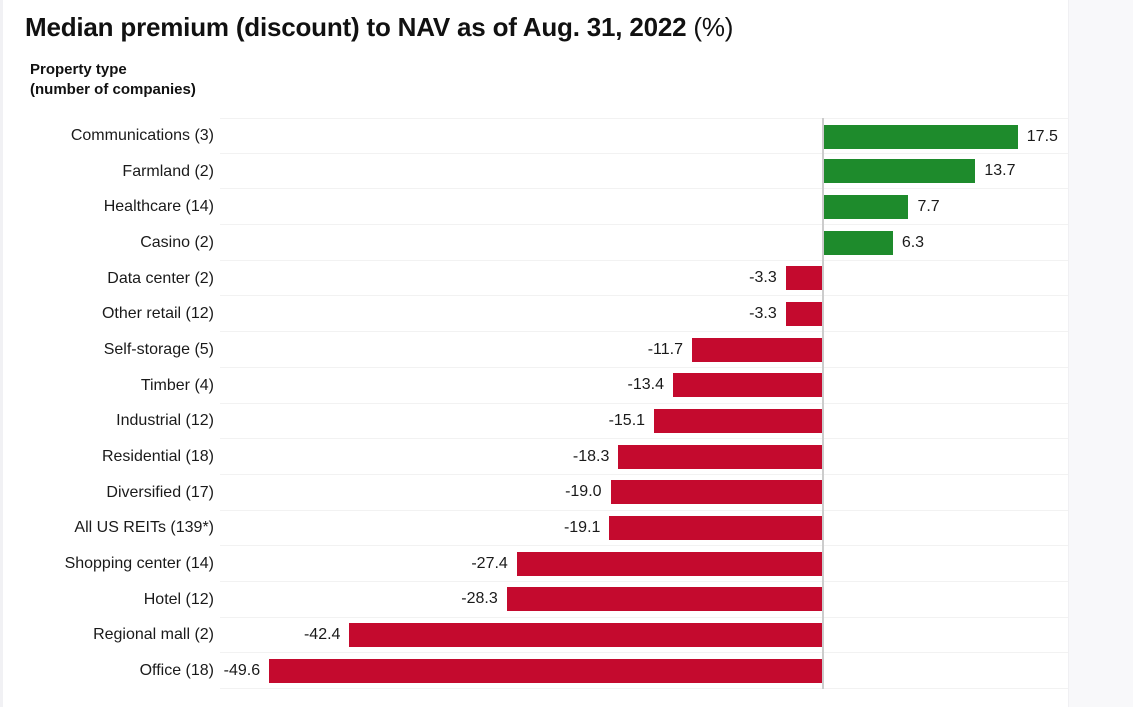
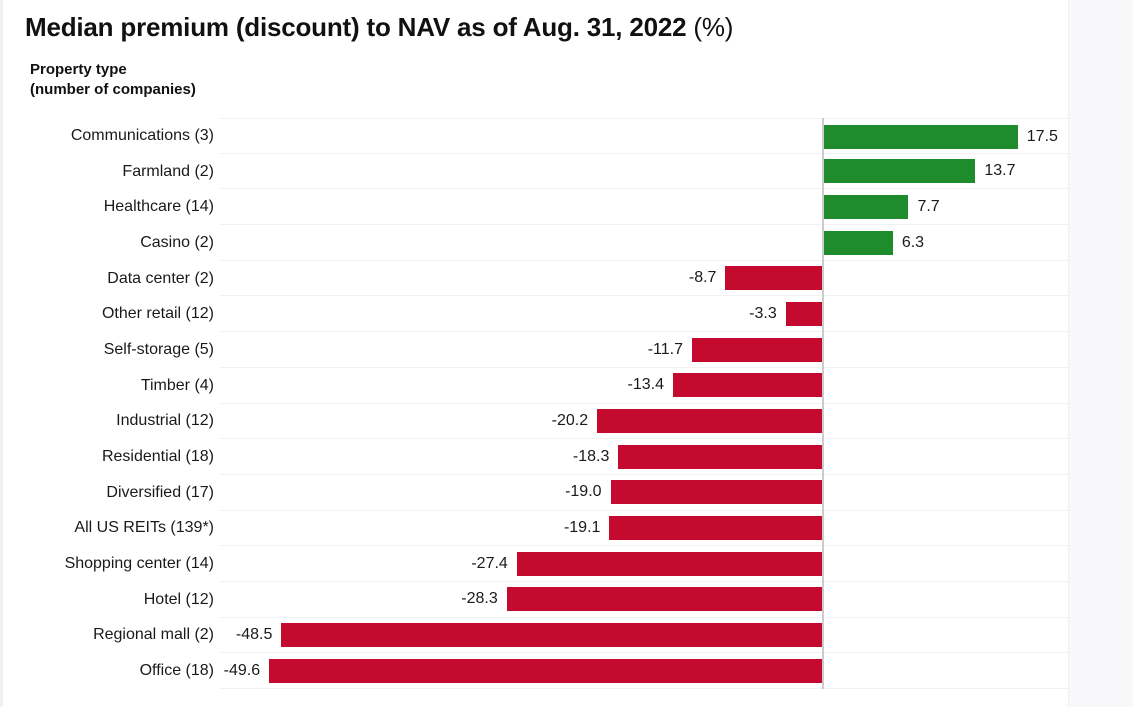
Data center (2): -3.3 -> -8.7
Industrial (12): -15.1 -> -20.2
Regional mall (2): -42.4 -> -48.5
